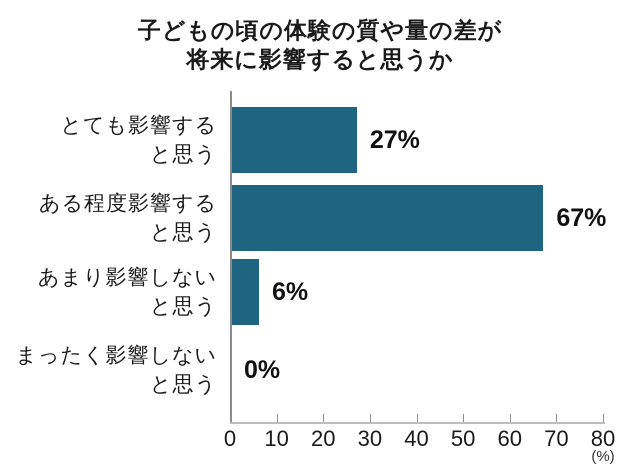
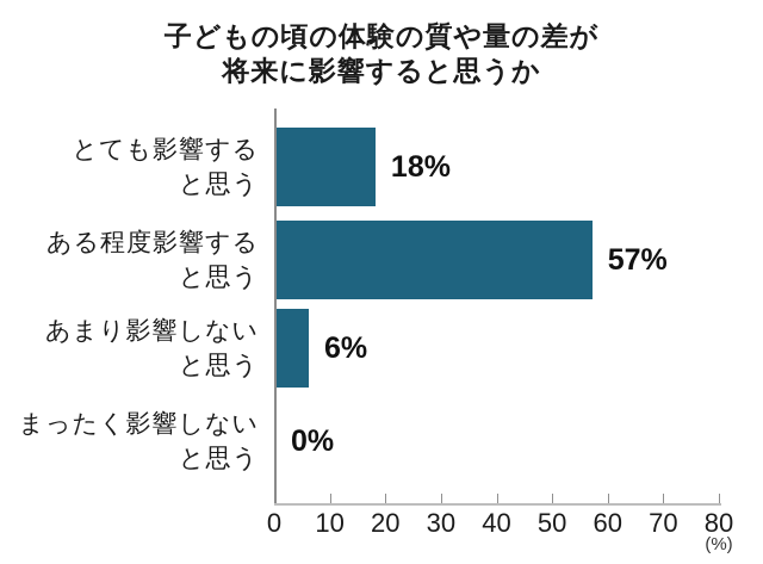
とても影響すると思う: 27% -> 18%
ある程度影響すると思う: 67% -> 57%
